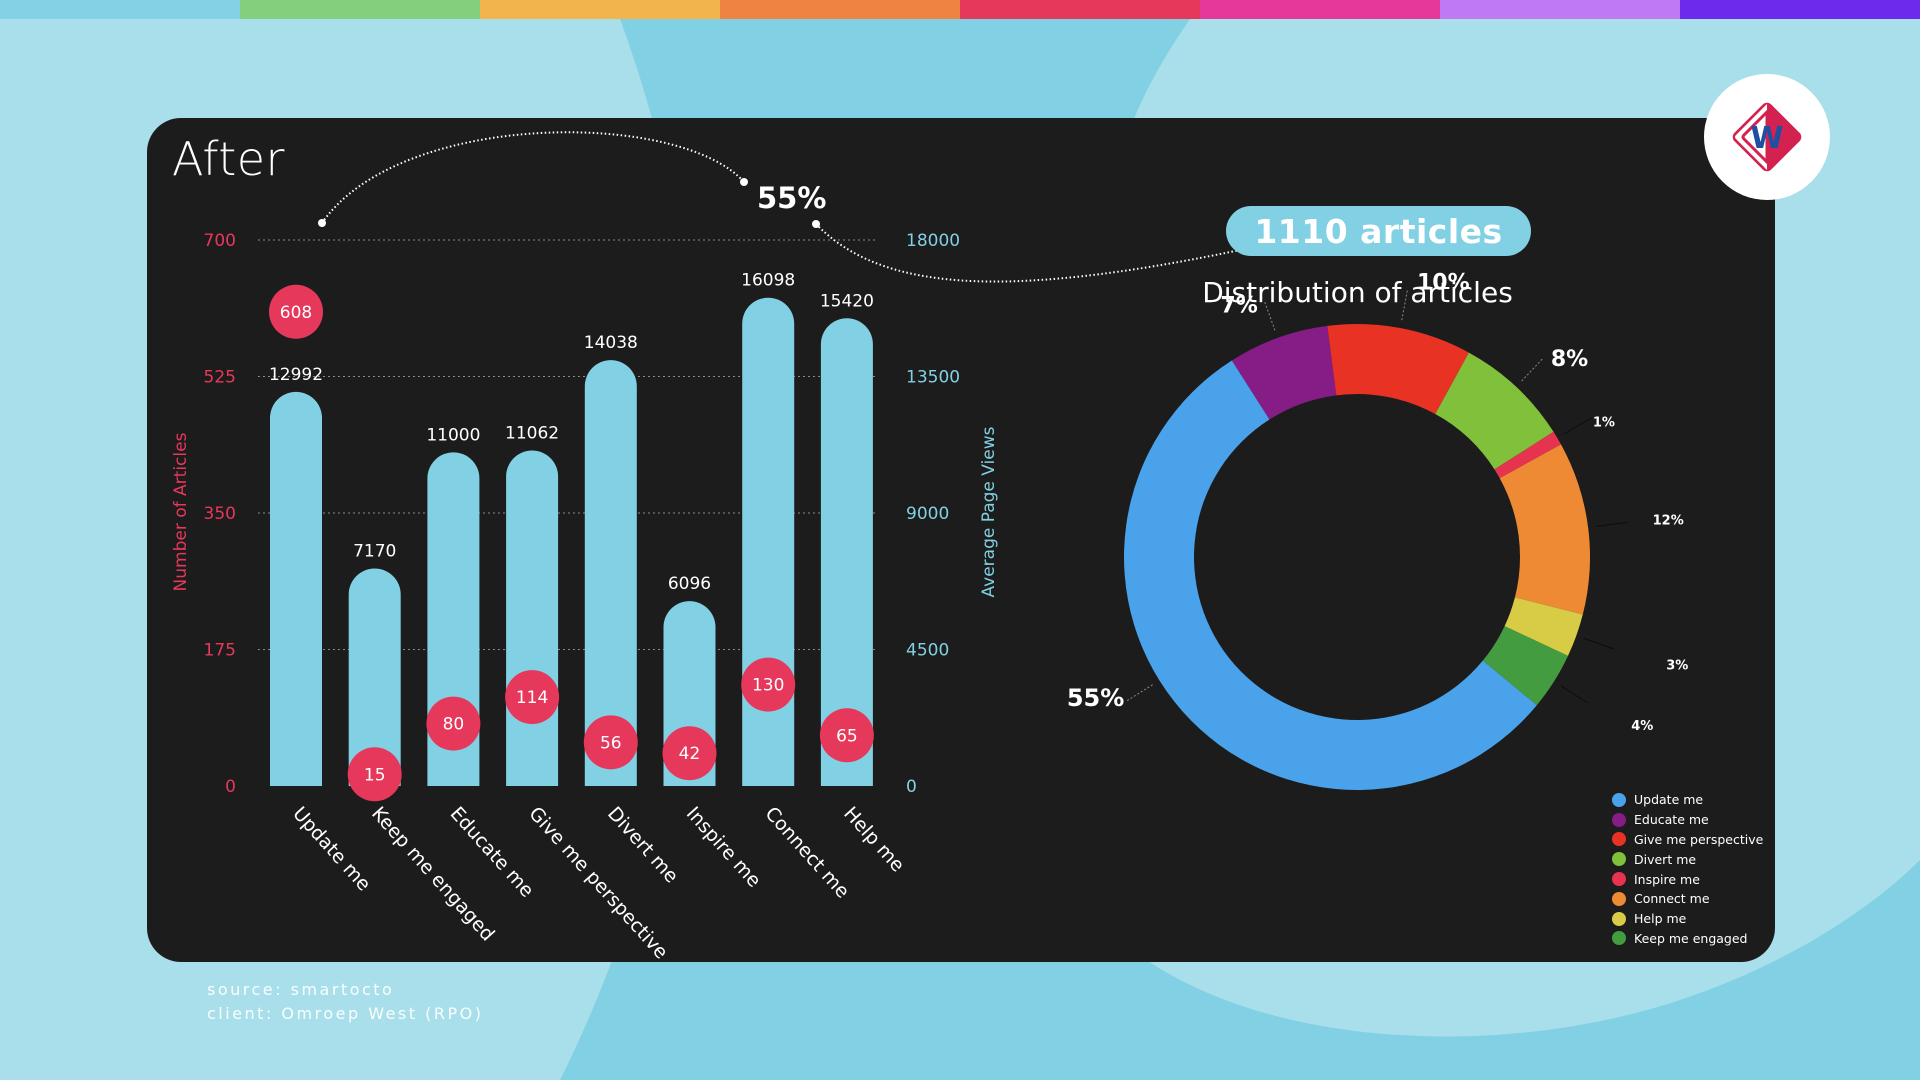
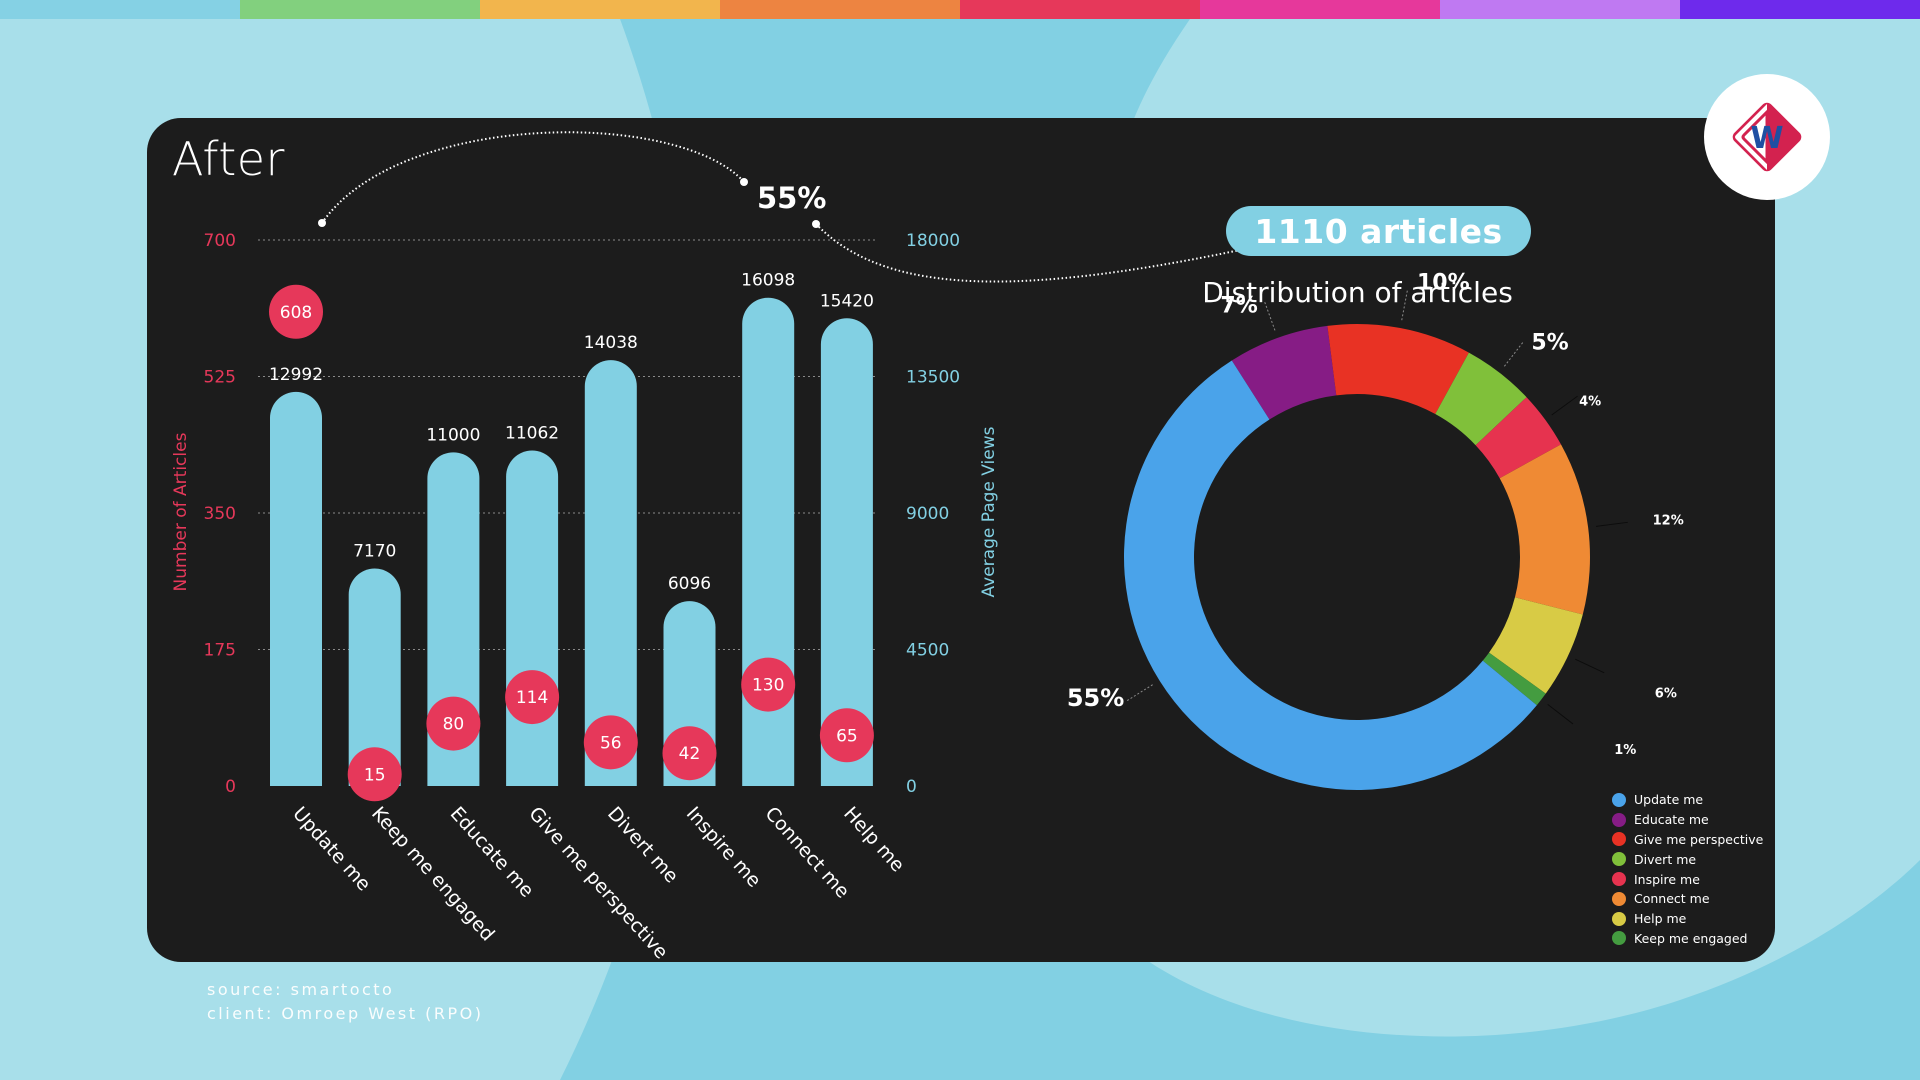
Distribution of articles/Divert me: 8% -> 5%
Distribution of articles/Inspire me: 1% -> 4%
Distribution of articles/Help me: 3% -> 6%
Distribution of articles/Keep me engaged: 4% -> 1%
